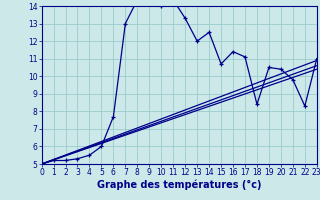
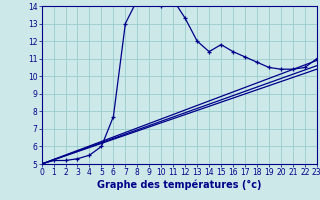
14: 12.5 -> 11.4
15: 10.7 -> 11.8
18: 8.4 -> 10.8
21: 9.8 -> 10.4
22: 8.3 -> 10.5
